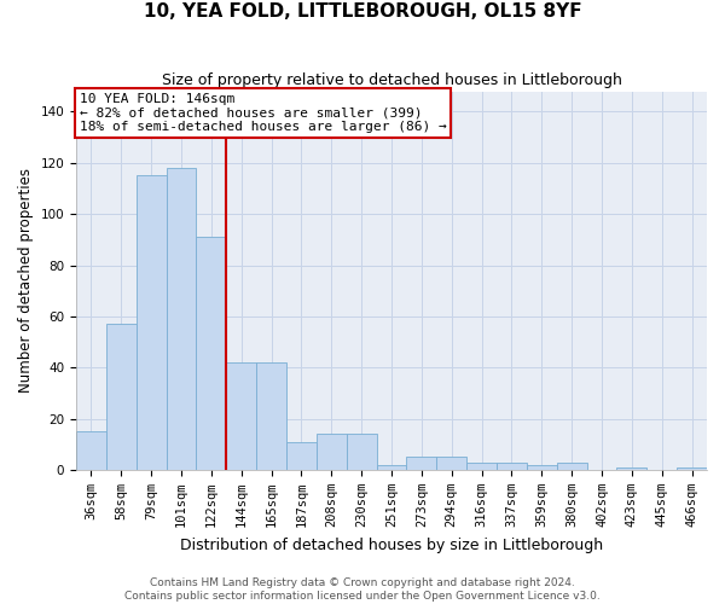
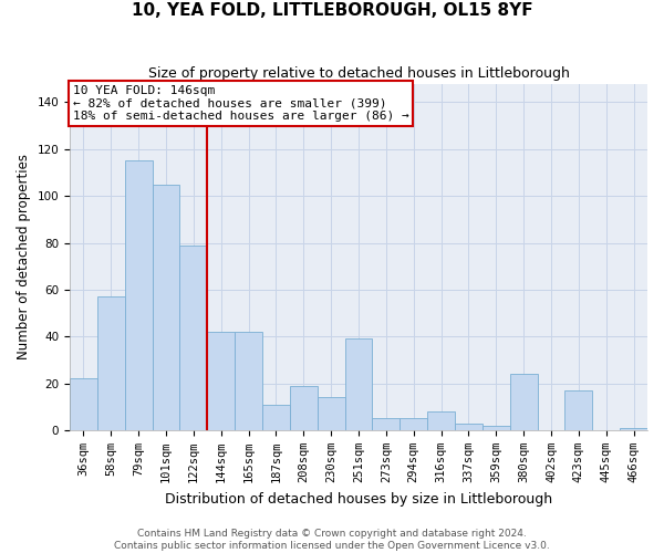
36sqm: 15 -> 22
101sqm: 118 -> 105
122sqm: 91 -> 79
208sqm: 14 -> 19
251sqm: 2 -> 39
316sqm: 3 -> 8
380sqm: 3 -> 24
423sqm: 1 -> 17
